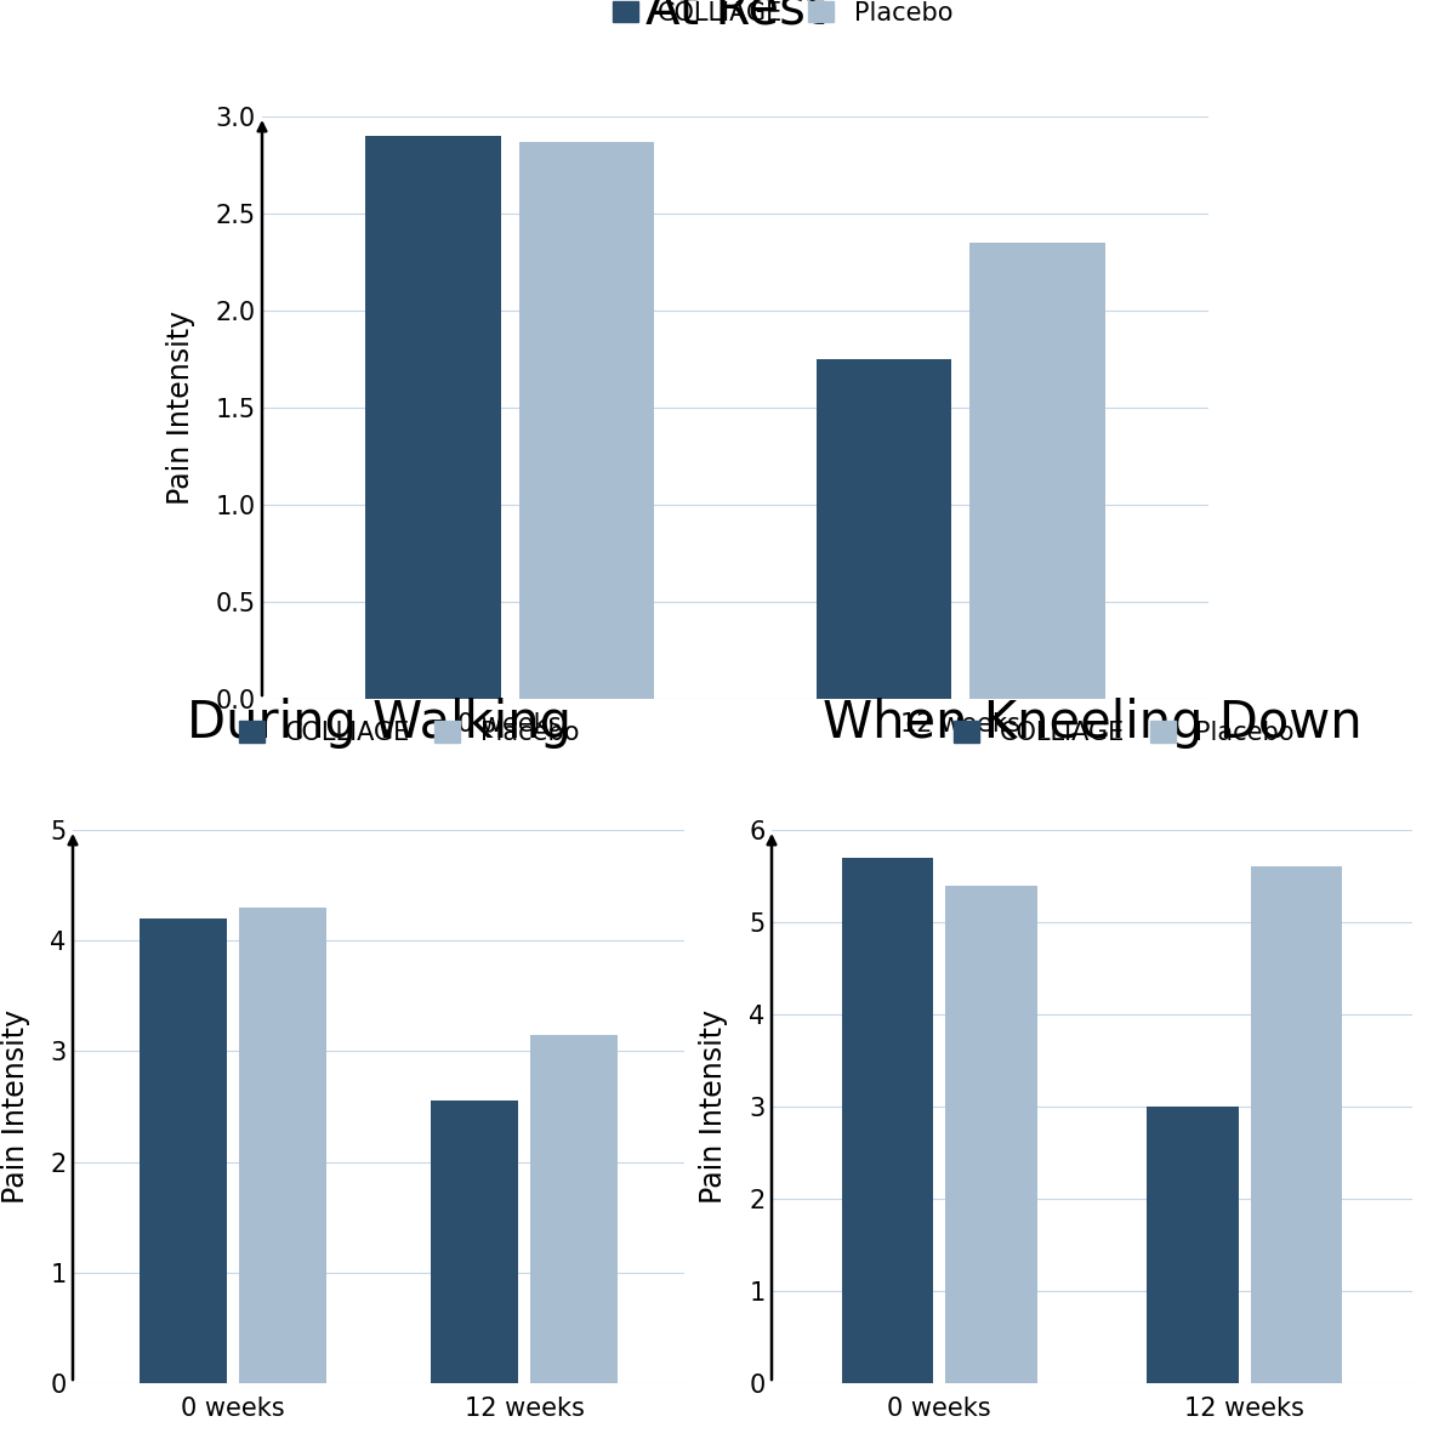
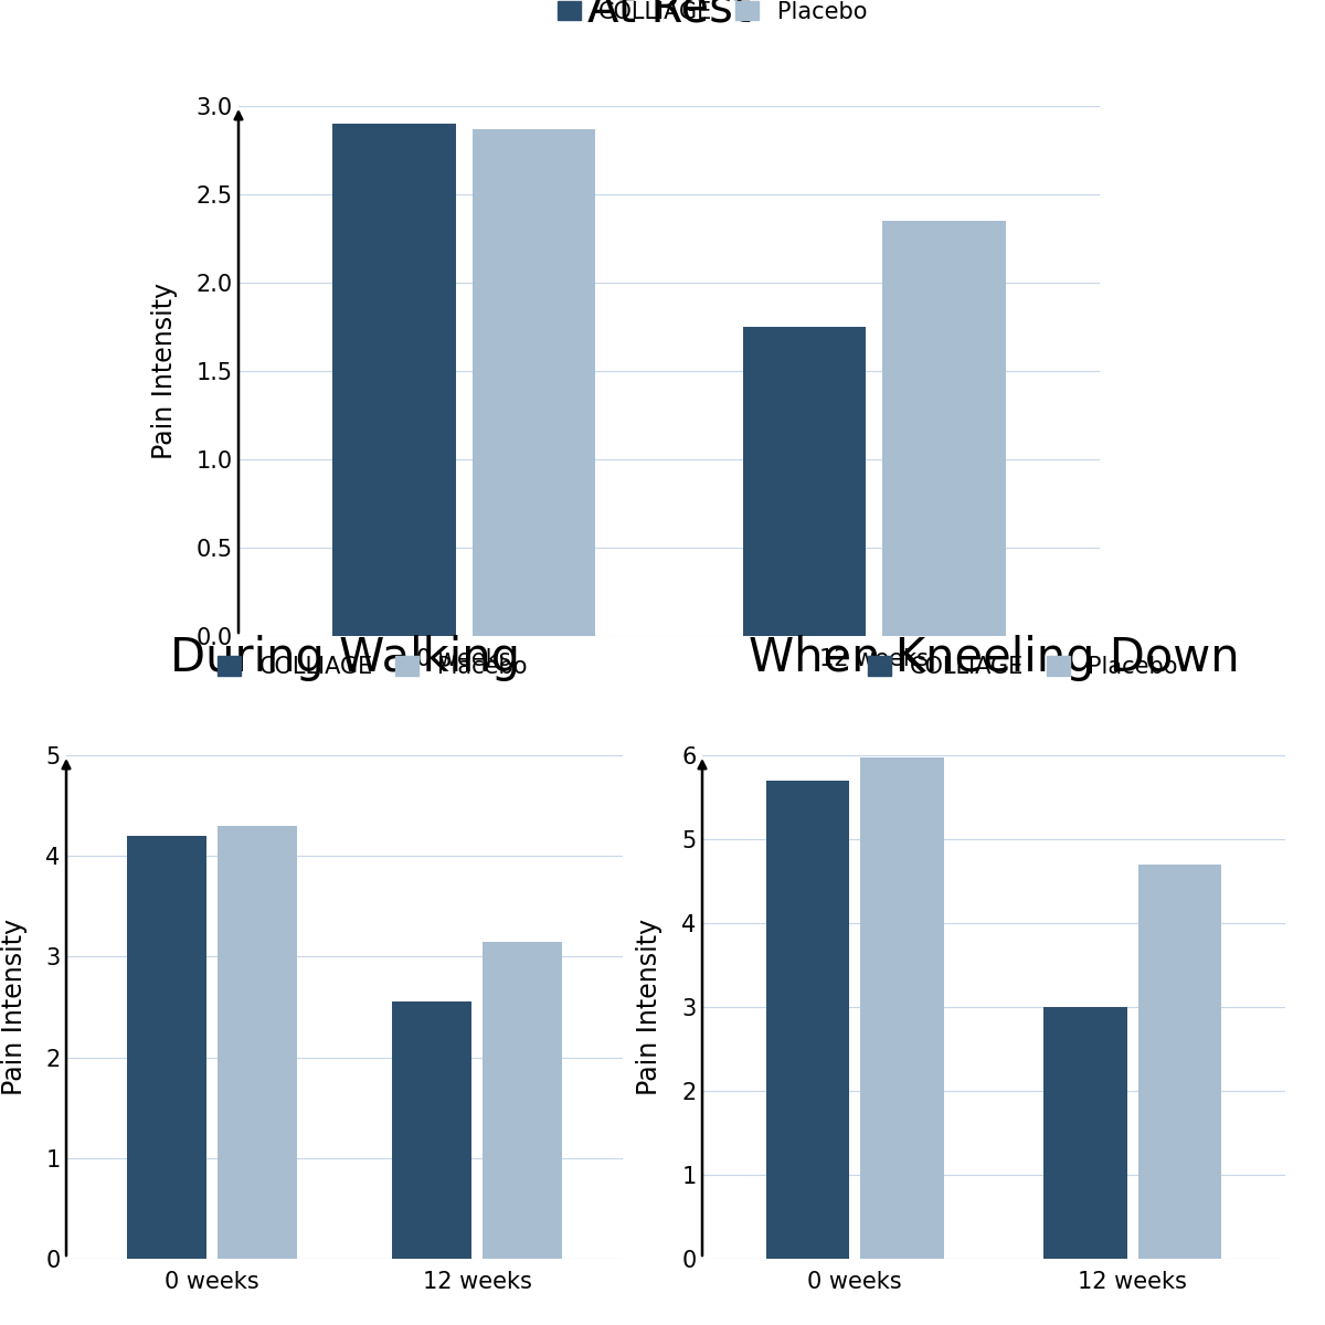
When Kneeling Down/Placebo/0 weeks: 5.40 -> 5.97
When Kneeling Down/Placebo/12 weeks: 5.60 -> 4.70
